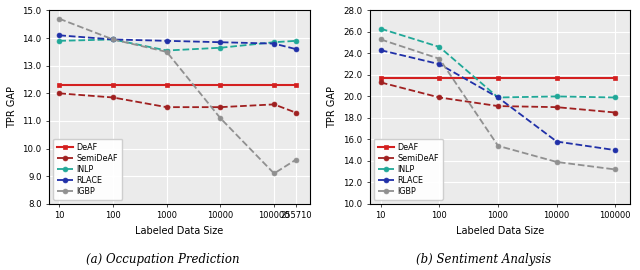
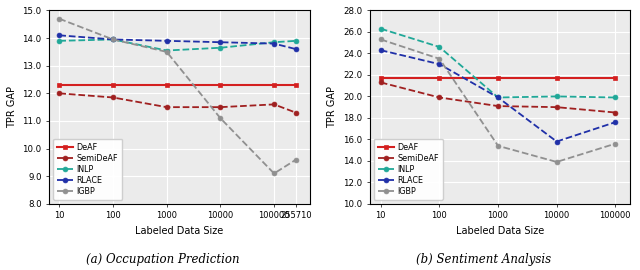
RLACE/100000: 15.0 -> 17.6
IGBP/100000: 13.2 -> 15.6
